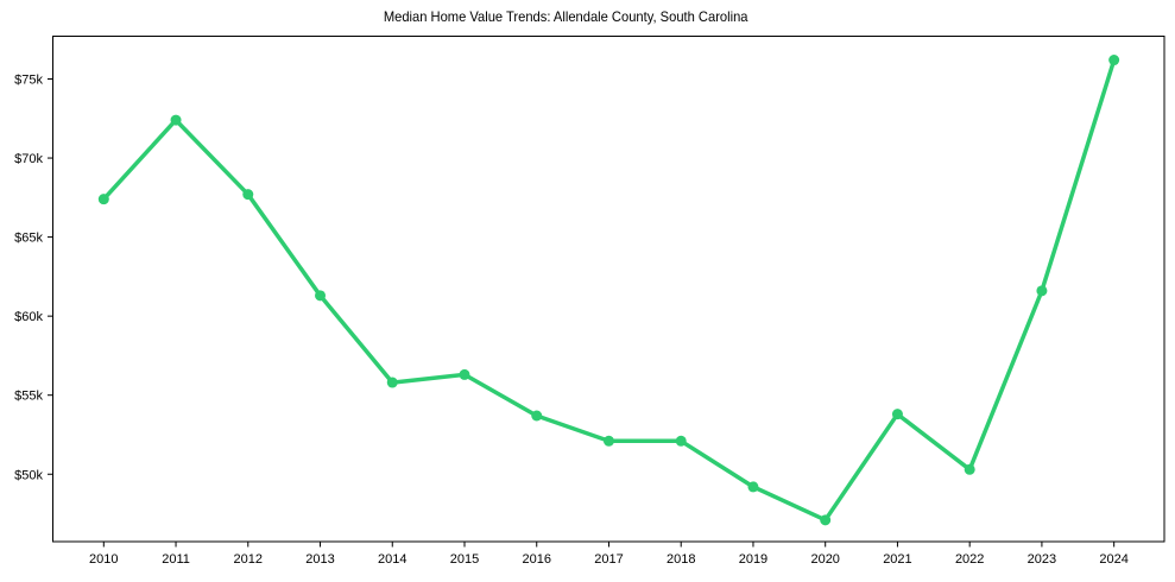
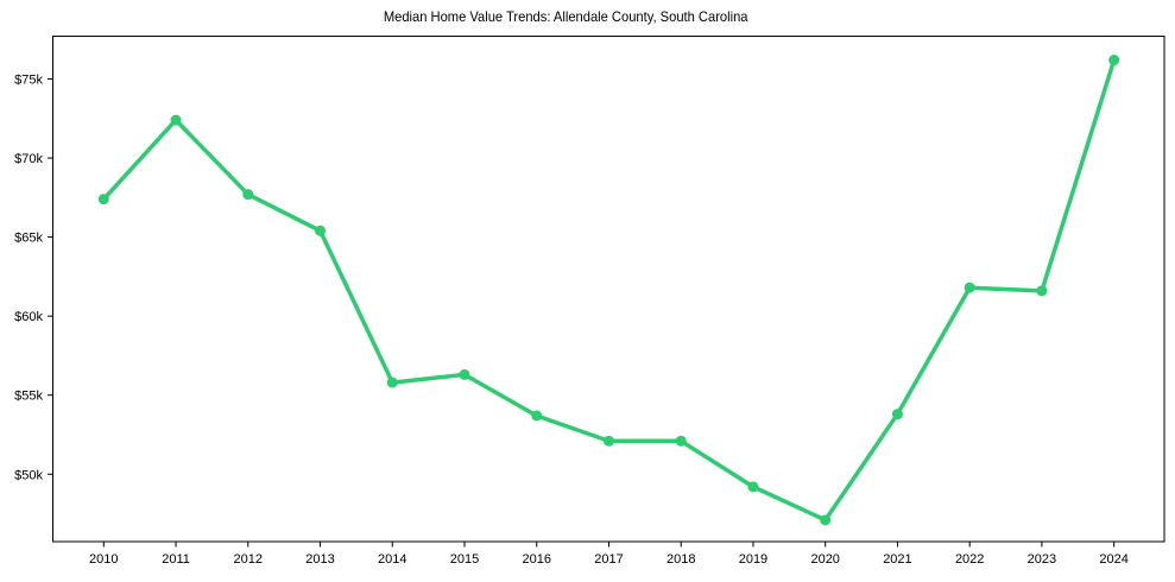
2013: $61.3k -> $65.4k
2022: $50.3k -> $61.8k
